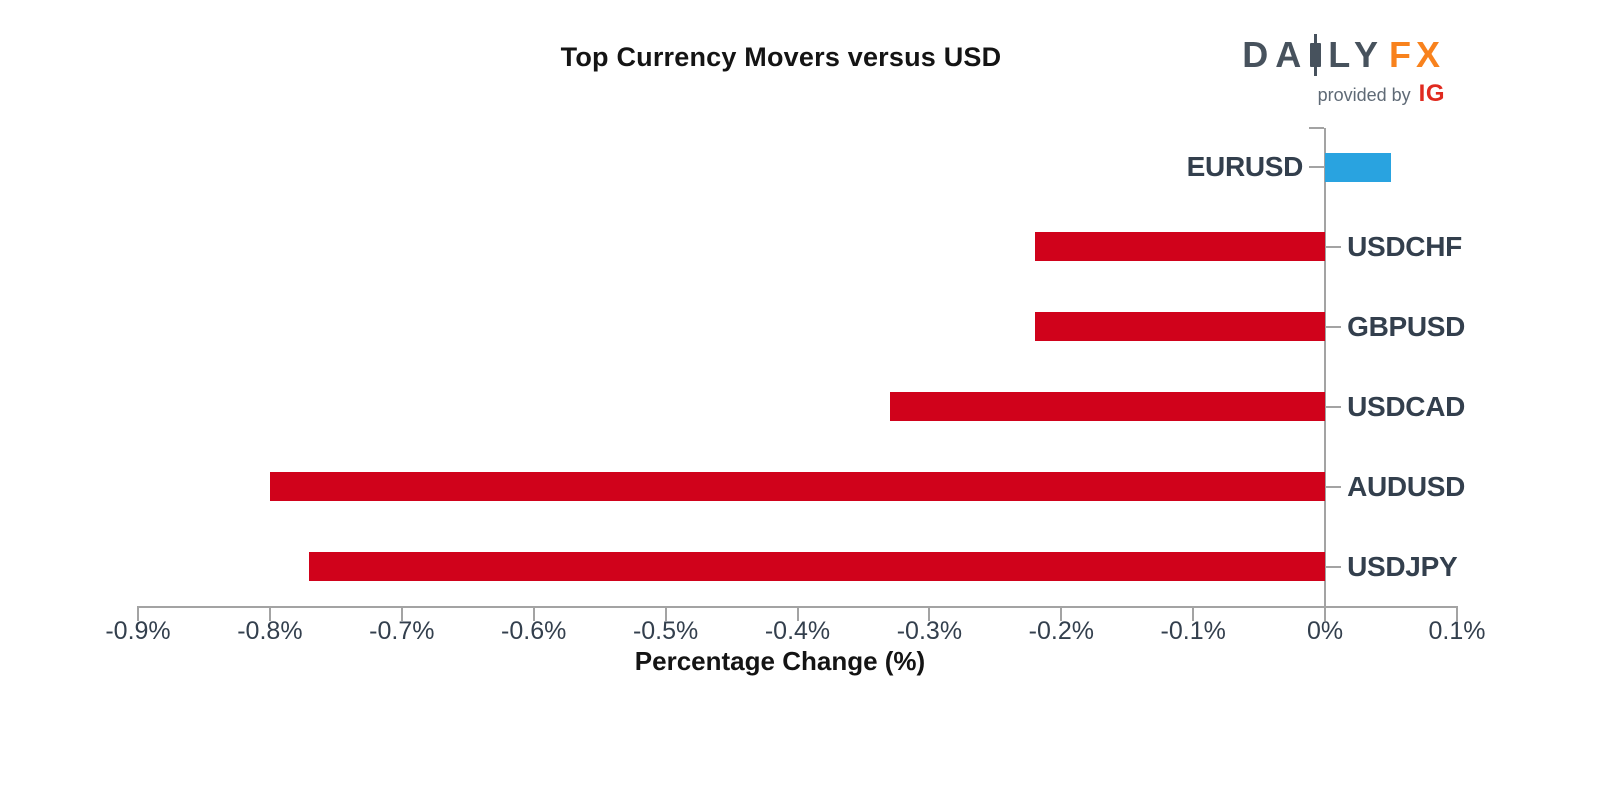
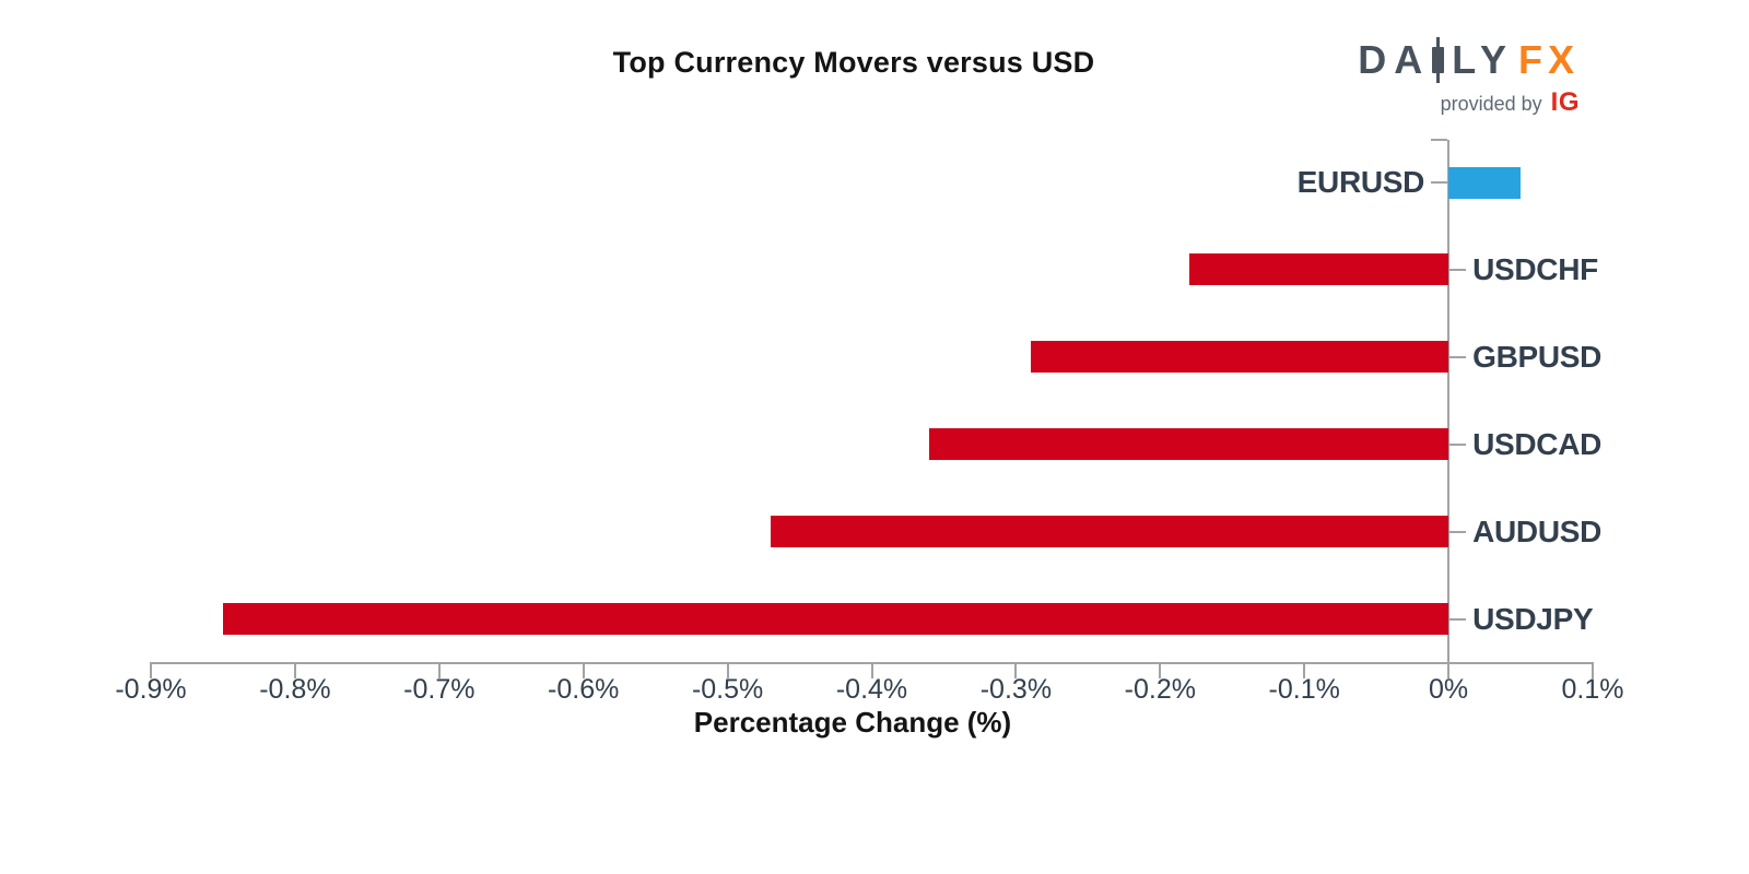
USDCHF: -0.22% -> -0.18%
GBPUSD: -0.22% -> -0.29%
USDCAD: -0.33% -> -0.36%
AUDUSD: -0.80% -> -0.47%
USDJPY: -0.77% -> -0.85%
